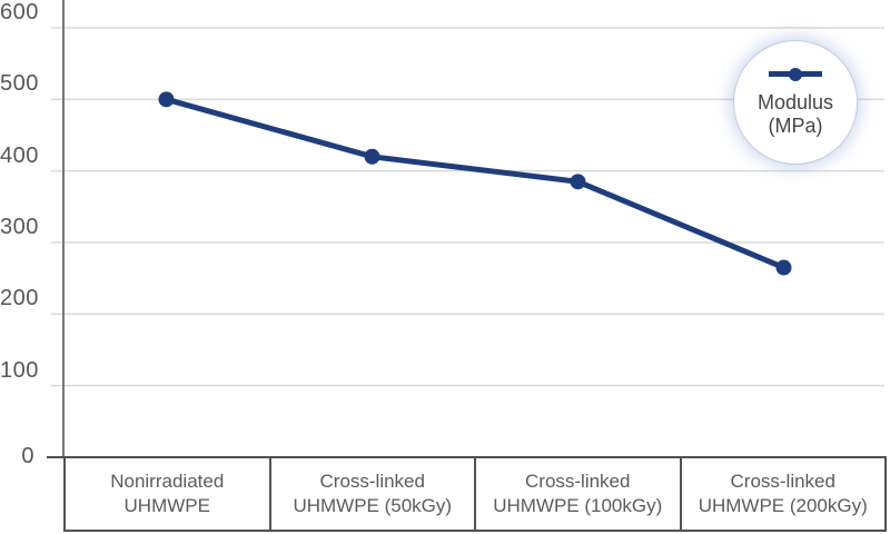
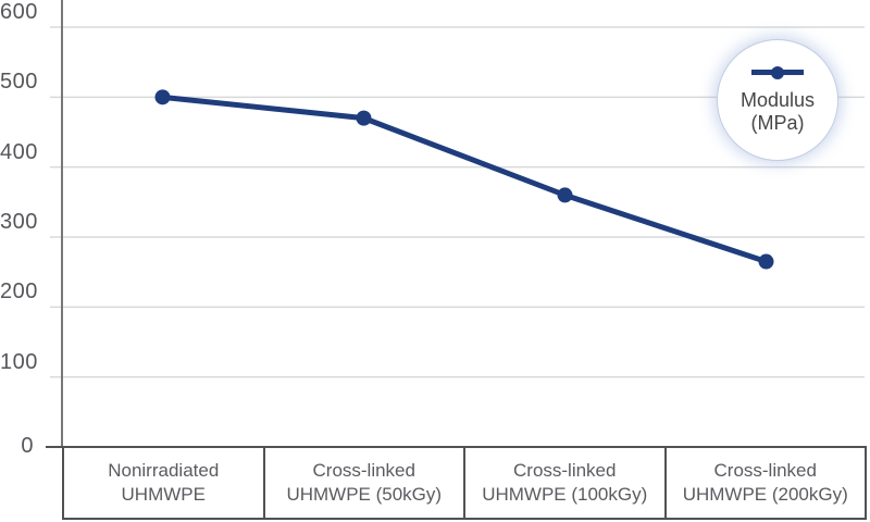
Cross-linked UHMWPE (50kGy): 420 -> 470
Cross-linked UHMWPE (100kGy): 380 -> 360
